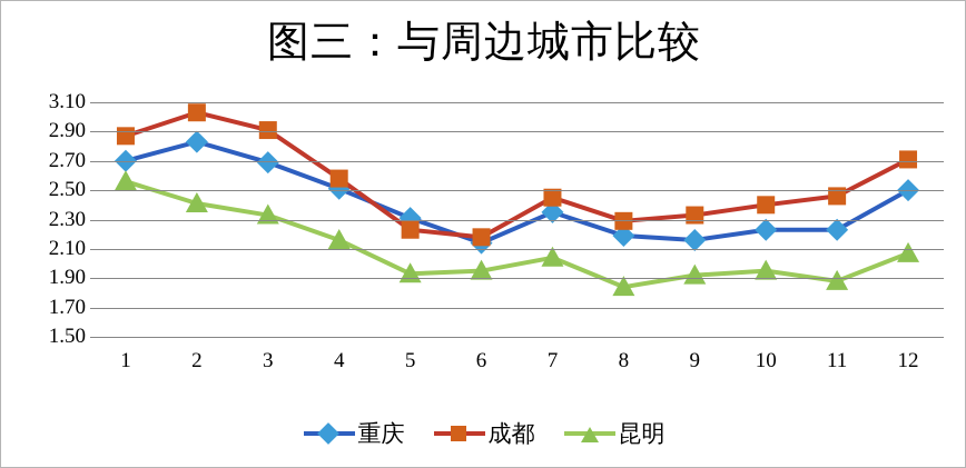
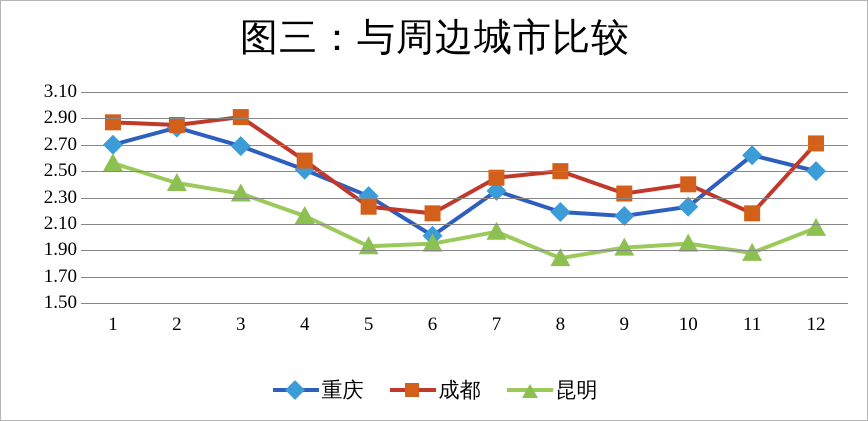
成都/2: 3.03 -> 2.85
重庆/6: 2.14 -> 2.01
成都/8: 2.29 -> 2.50
重庆/11: 2.23 -> 2.62
成都/11: 2.46 -> 2.18
